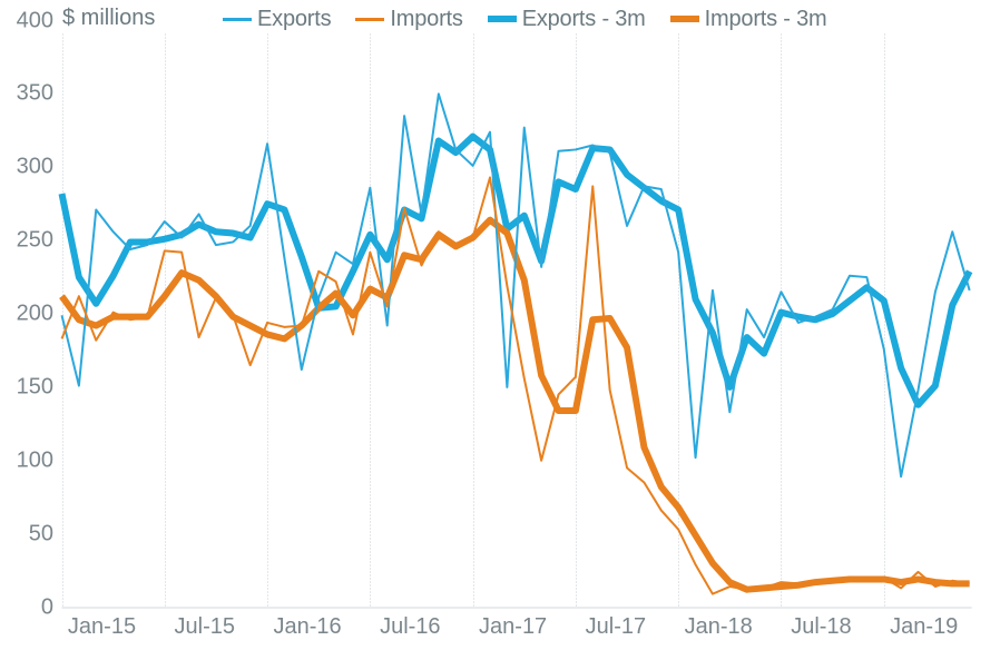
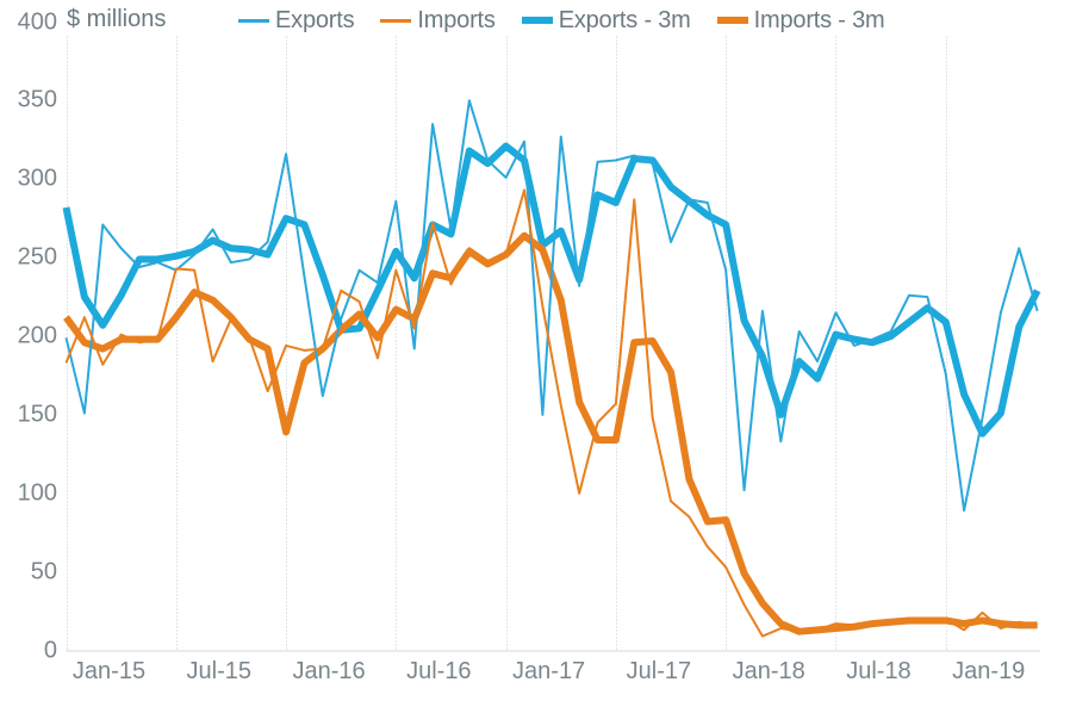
Exports/Jul-15: 263 -> 242
Imports - 3m/Jan-16: 186 -> 139
Imports - 3m/Jan-18: 68 -> 83
